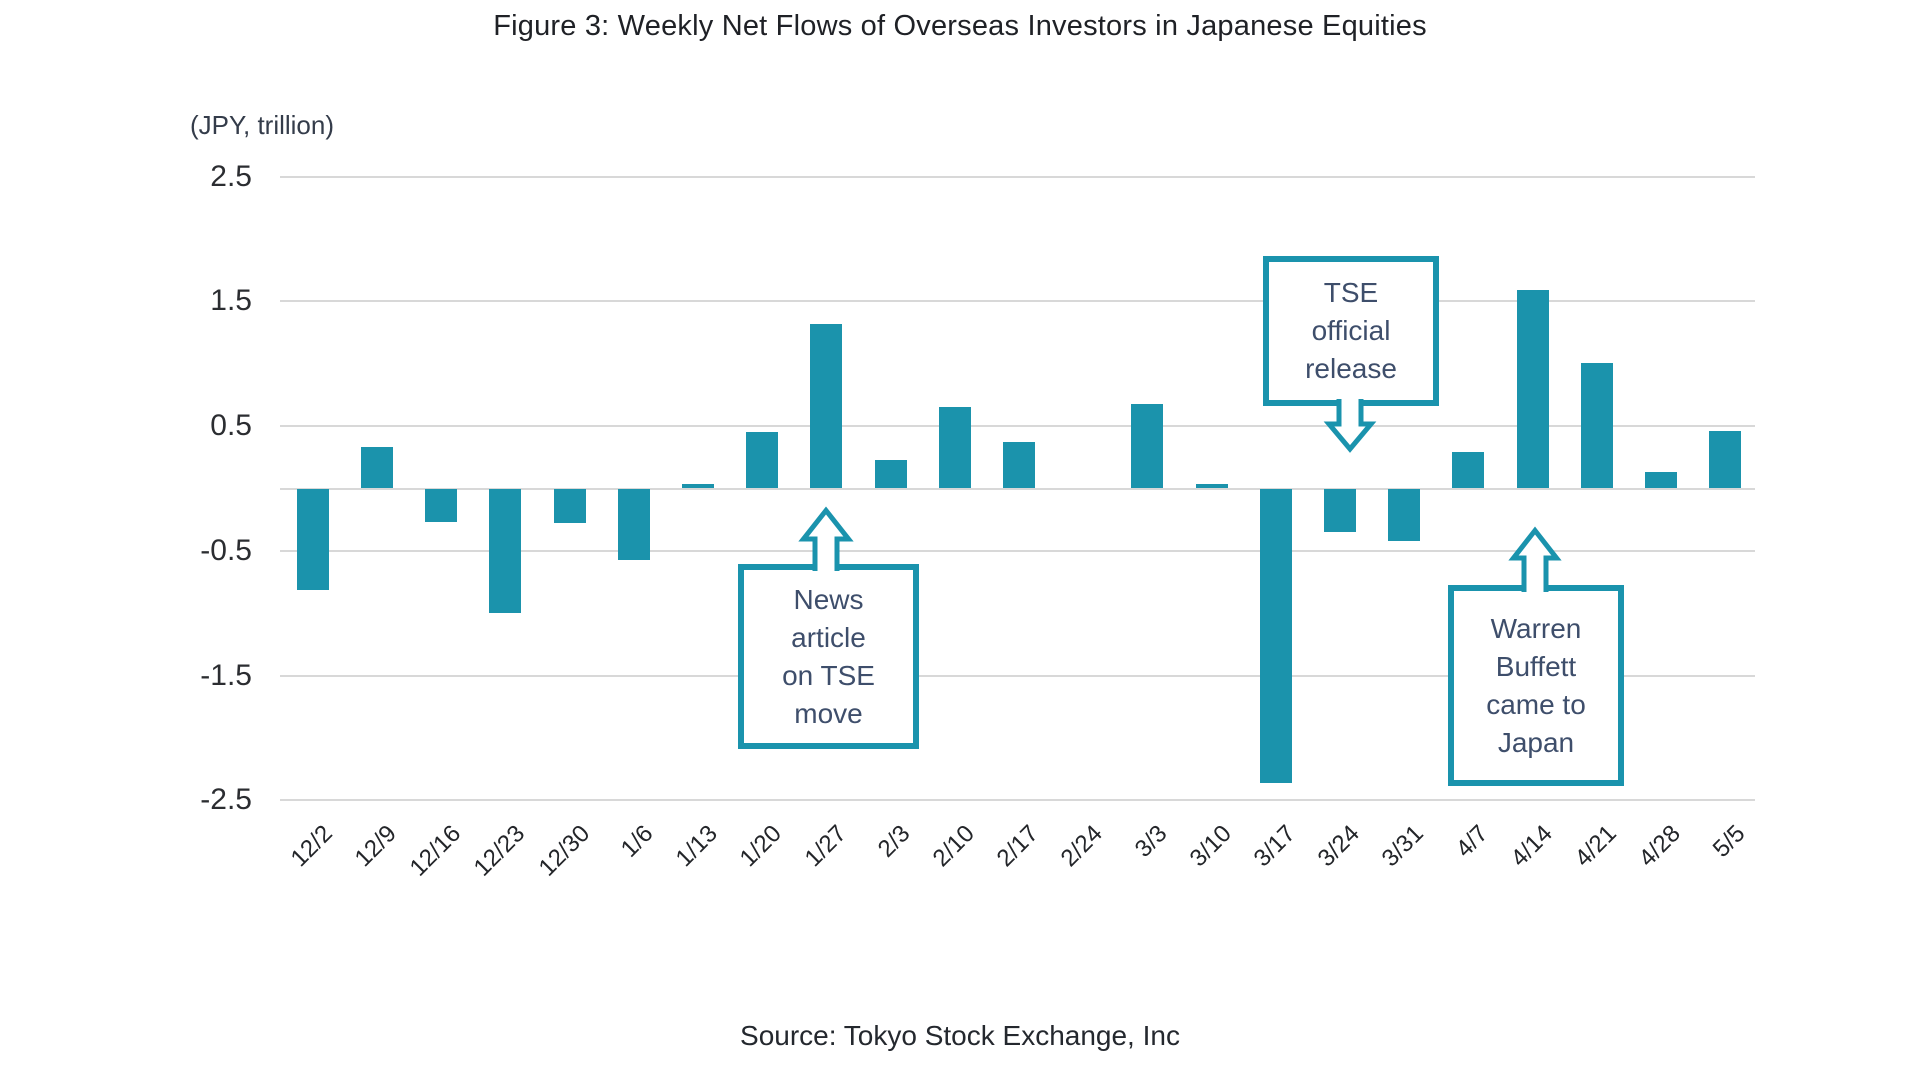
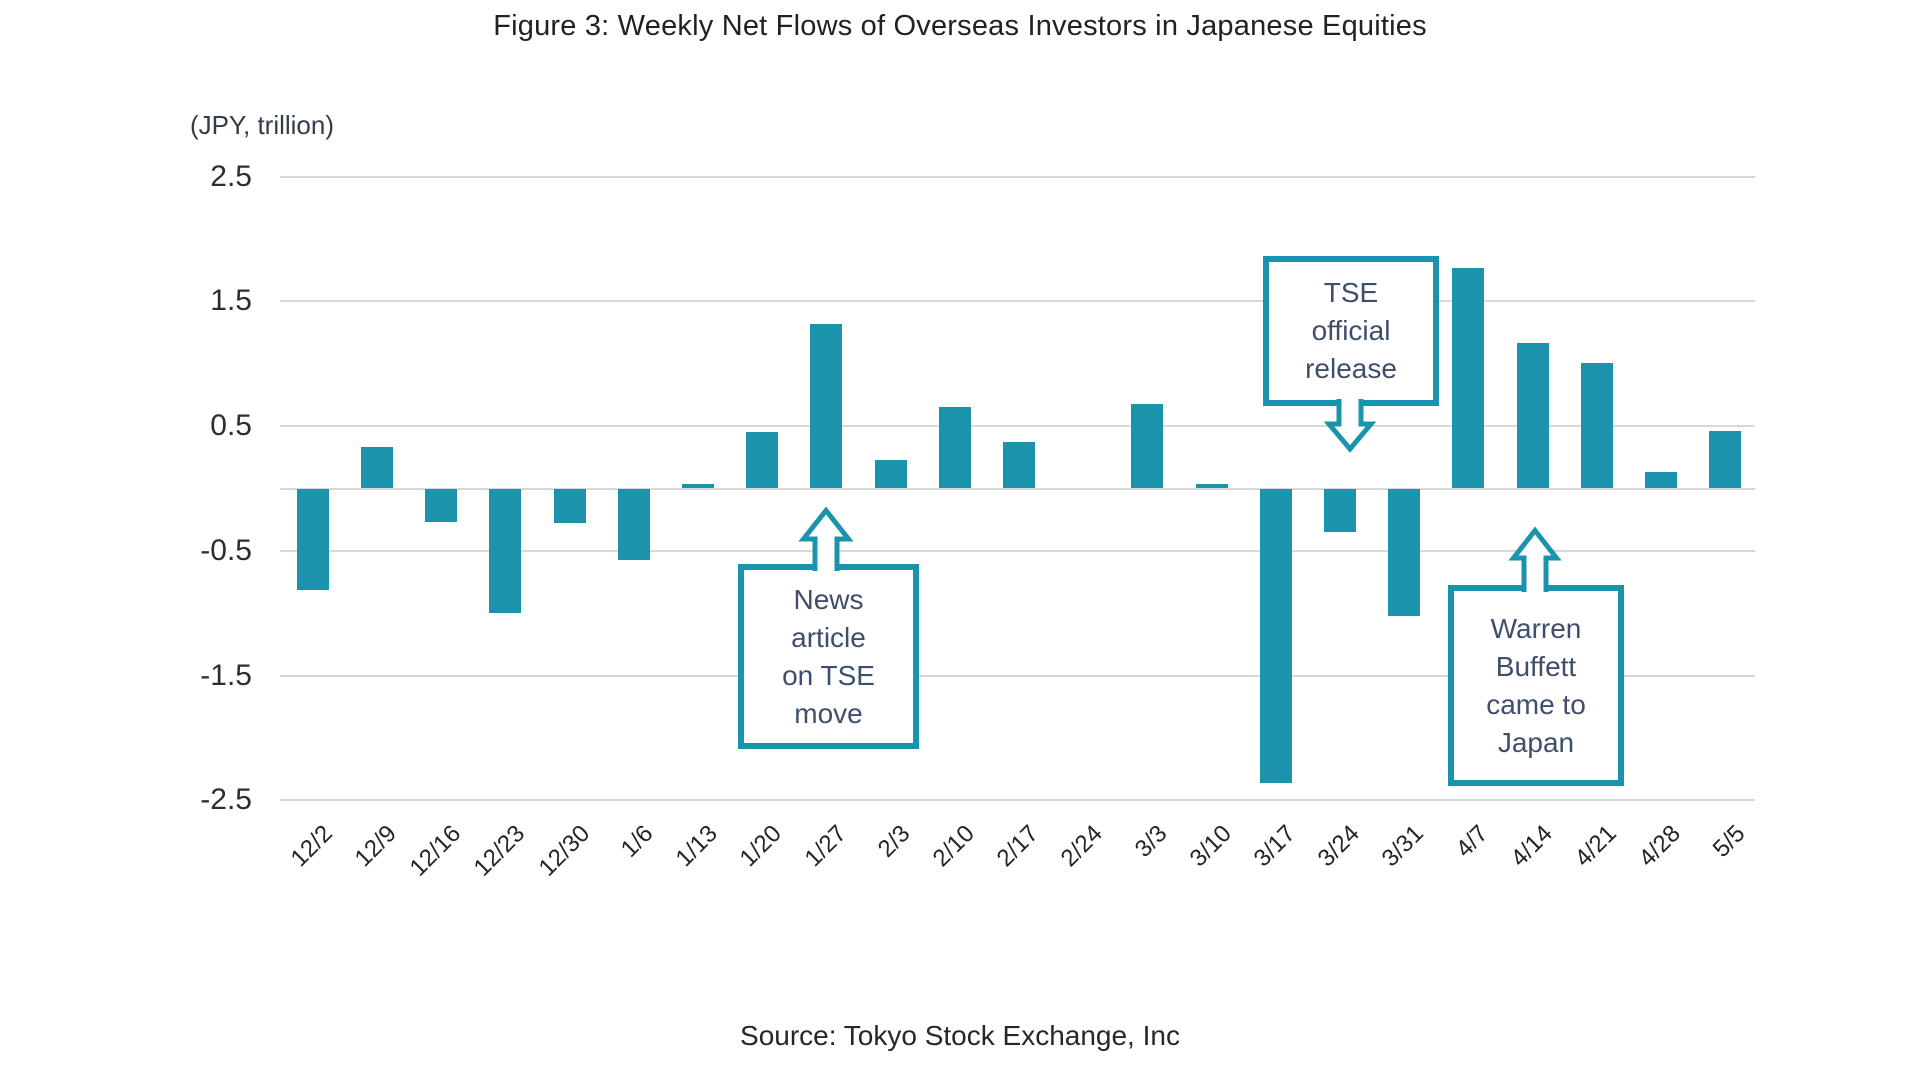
3/31: -0.42 -> -1.02
4/7: 0.29 -> 1.77
4/14: 1.59 -> 1.17
